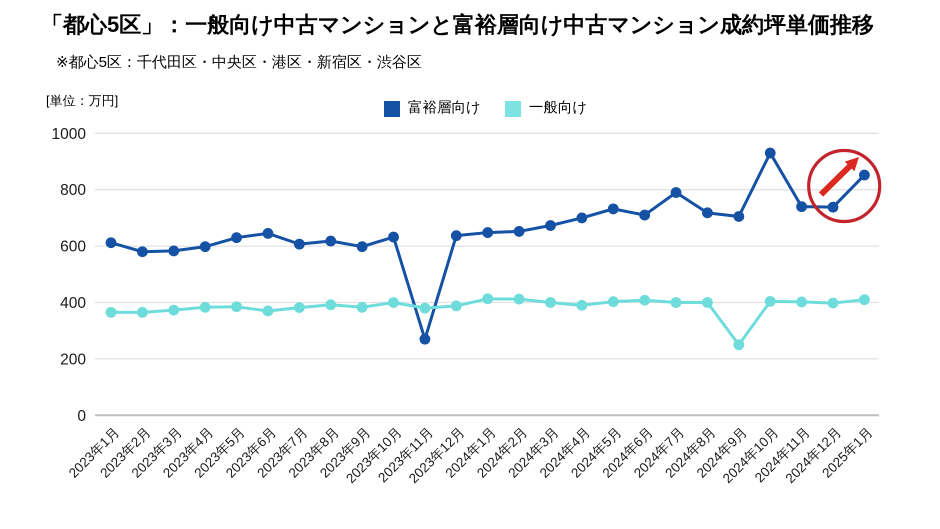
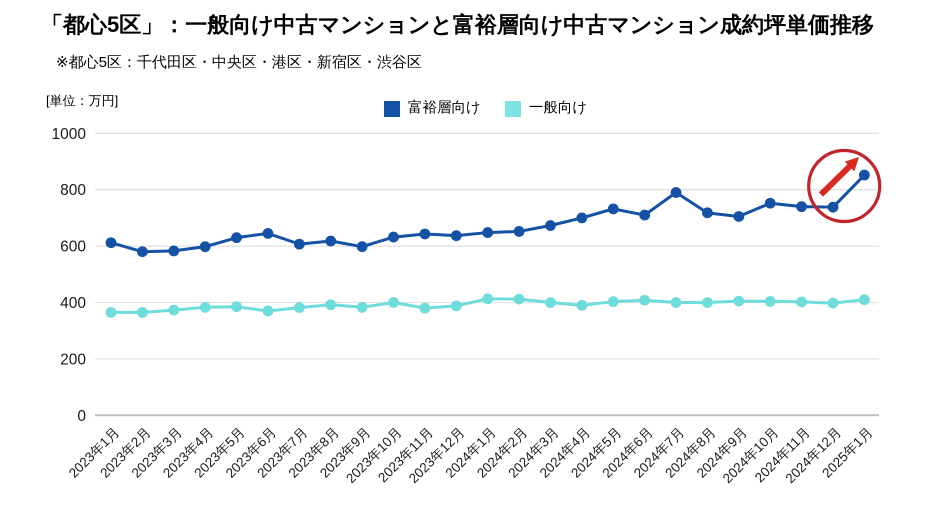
富裕層向け/2023年11月: 270 -> 640
一般向け/2024年9月: 250 -> 400
富裕層向け/2024年10月: 930 -> 750
